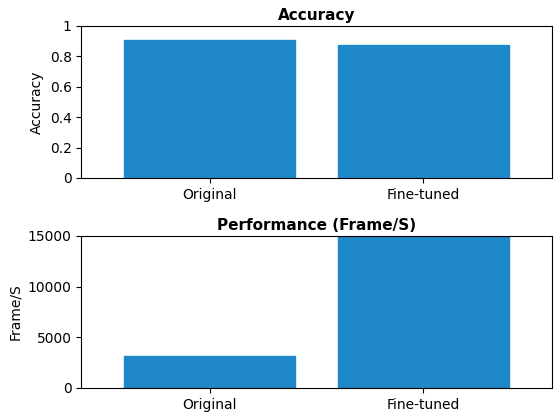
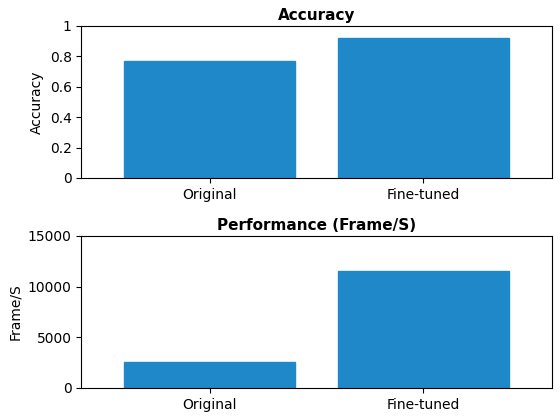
Accuracy/Original: 0.91 -> 0.77
Accuracy/Fine-tuned: 0.87 -> 0.92
Performance (Frame/S)/Original: 3200 -> 2600
Performance (Frame/S)/Fine-tuned: 15000 -> 11500
